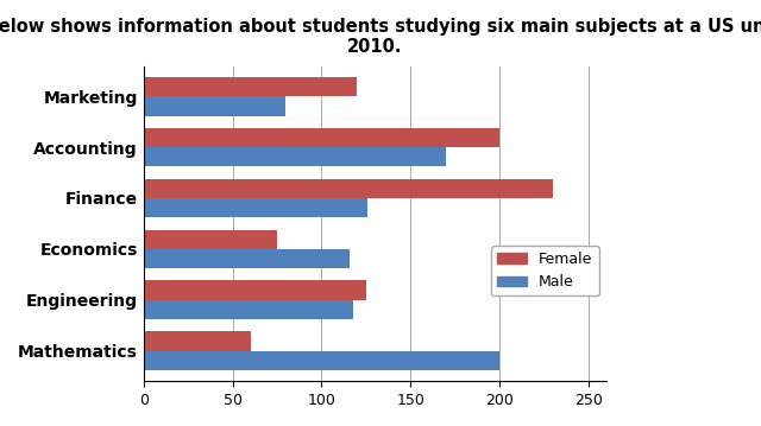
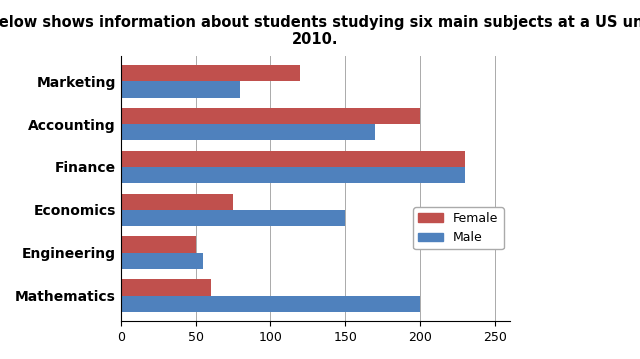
Male/Finance: 126 -> 230
Male/Economics: 116 -> 150
Female/Engineering: 125 -> 50
Male/Engineering: 118 -> 55
